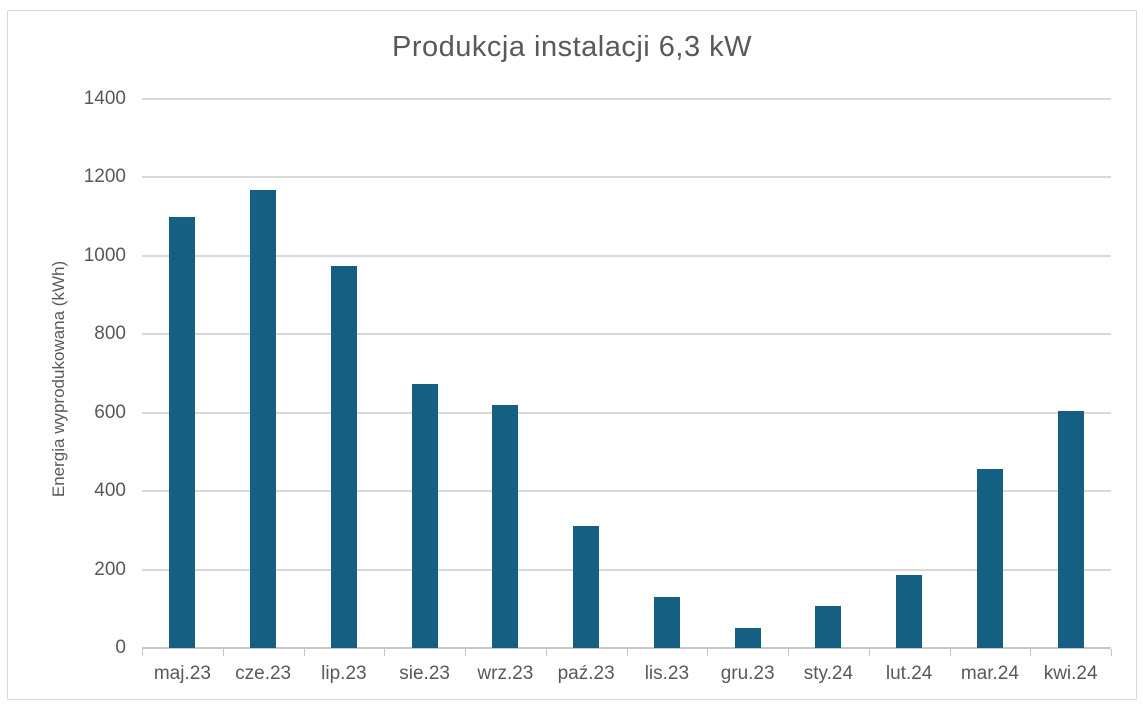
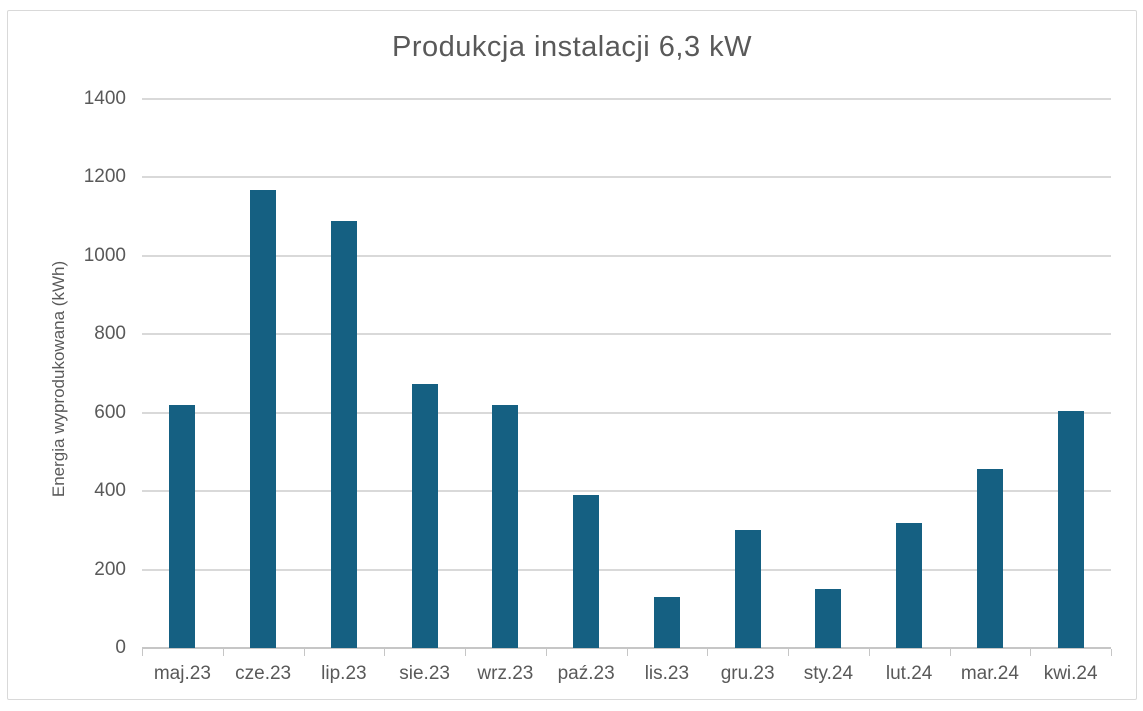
maj.23: 1100 -> 620
lip.23: 970 -> 1090
paź.23: 310 -> 390
gru.23: 50 -> 300
sty.24: 110 -> 150
lut.24: 180 -> 320
